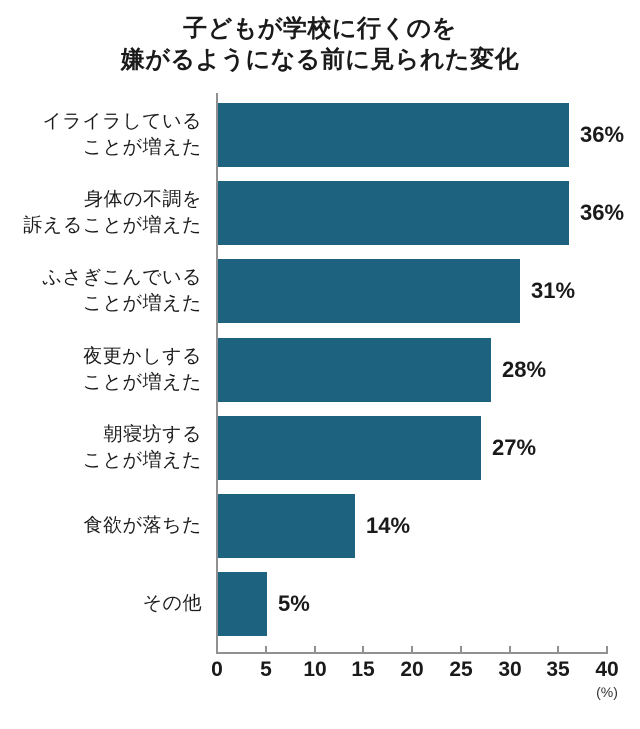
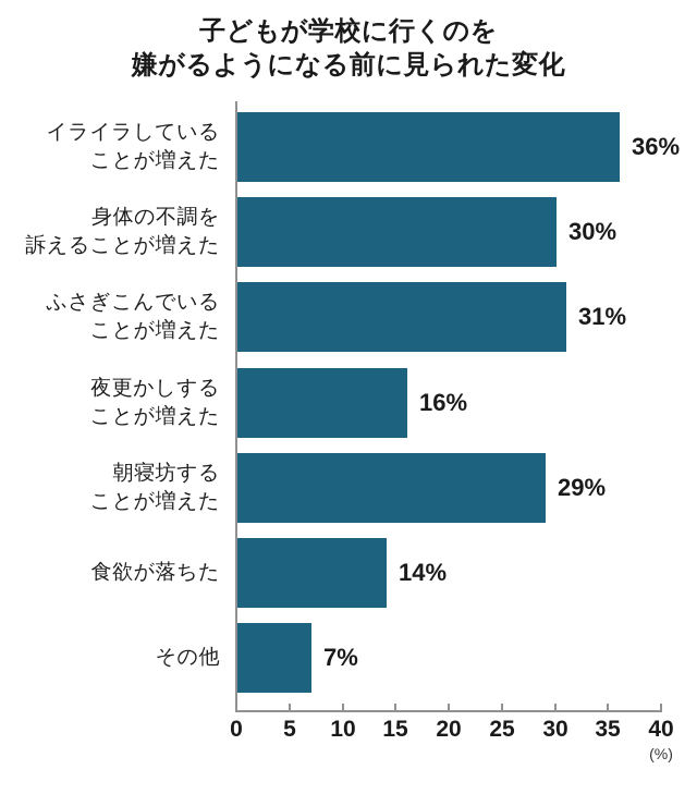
身体の不調を訴えることが増えた: 36% -> 30%
夜更かしすることが増えた: 28% -> 16%
朝寝坊することが増えた: 27% -> 29%
その他: 5% -> 7%
